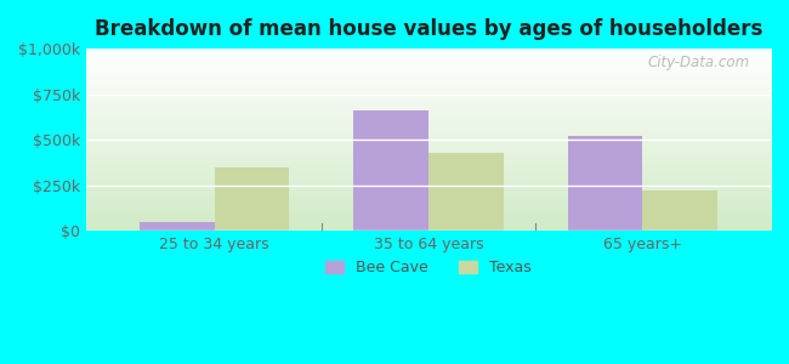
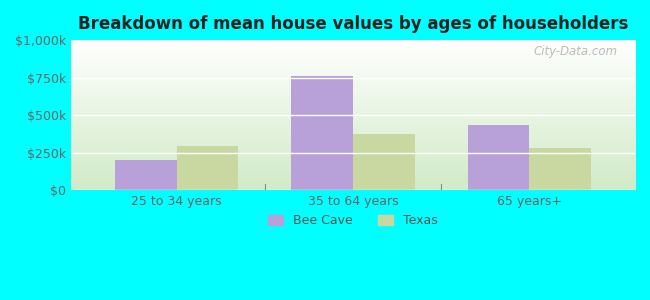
Bee Cave/25 to 34 years: $50k -> $200k
Texas/25 to 34 years: $350k -> $300k
Bee Cave/35 to 64 years: $660k -> $760k
Texas/35 to 64 years: $430k -> $380k
Bee Cave/65 years+: $520k -> $440k
Texas/65 years+: $220k -> $280k
